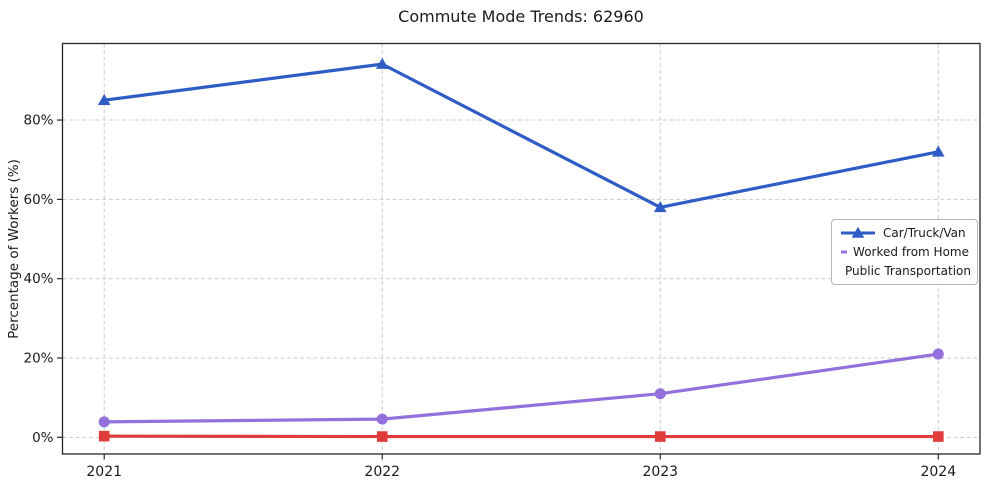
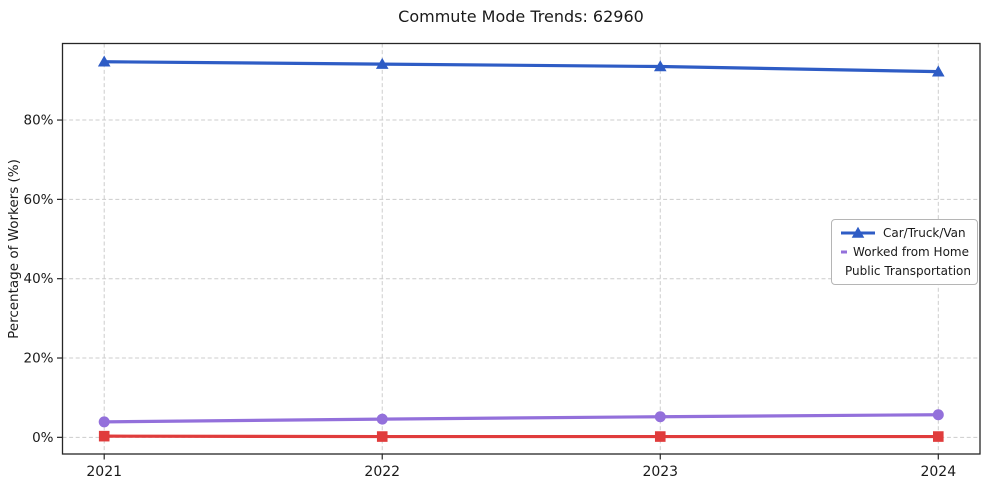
Car/Truck/Van/2021: 85% -> 95%
Car/Truck/Van/2023: 58% -> 94%
Worked from Home/2023: 11% -> 5%
Car/Truck/Van/2024: 72% -> 92%
Worked from Home/2024: 21% -> 6%
